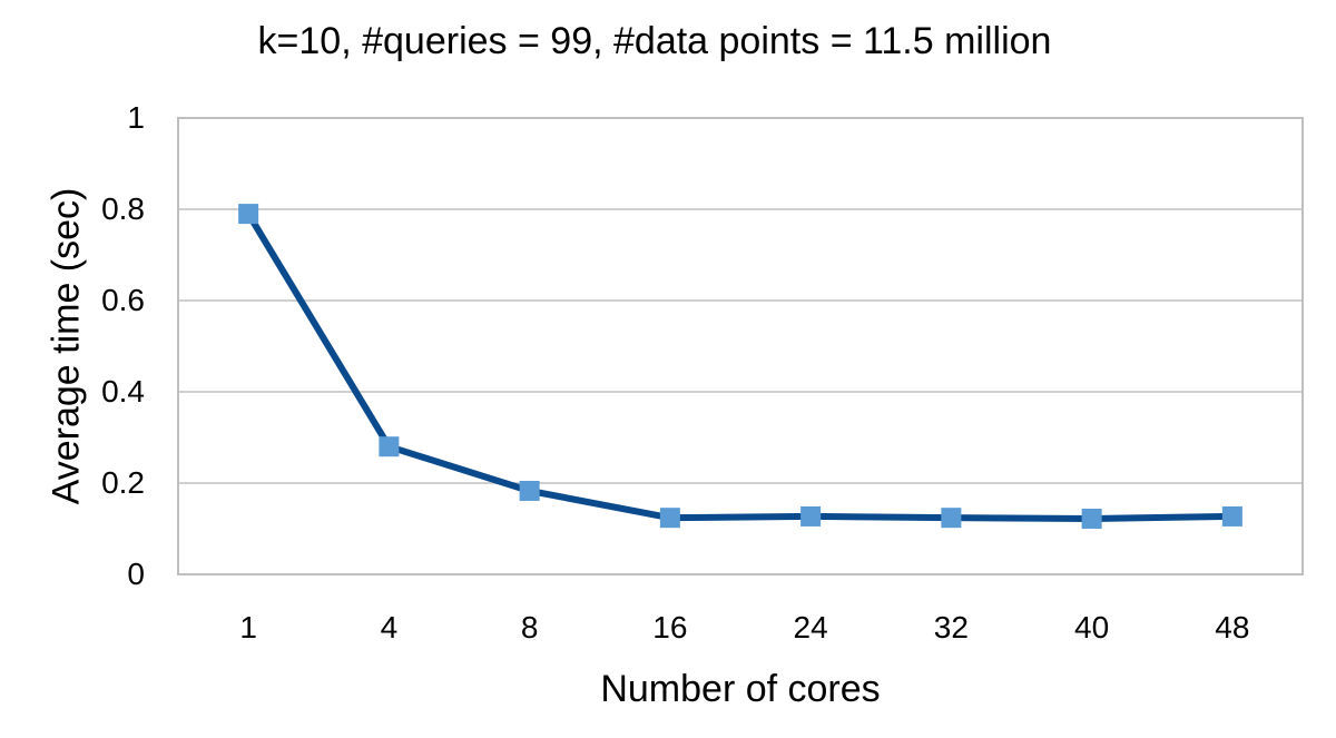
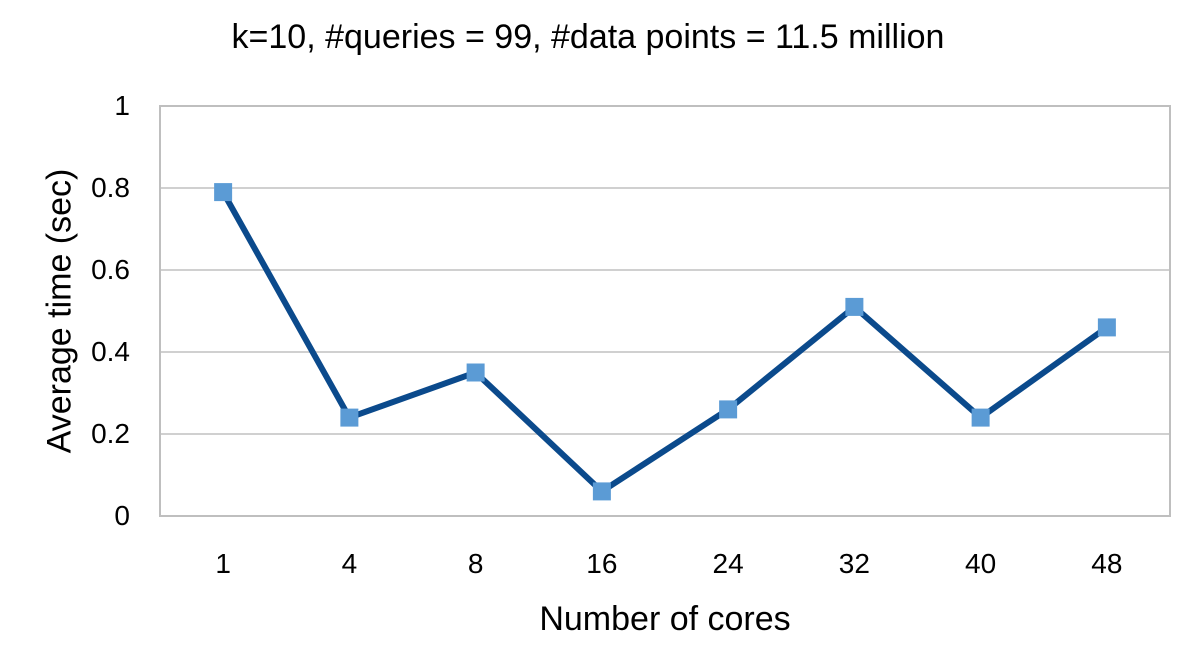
4: 0.28 -> 0.24
8: 0.18 -> 0.35
16: 0.12 -> 0.06
24: 0.13 -> 0.26
32: 0.12 -> 0.51
40: 0.12 -> 0.24
48: 0.13 -> 0.46
